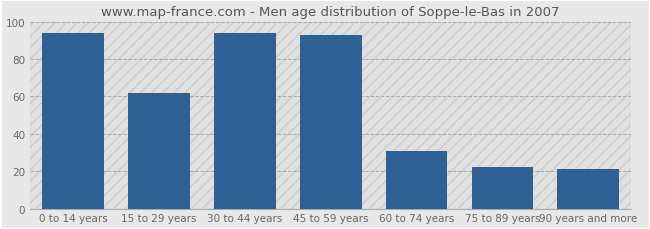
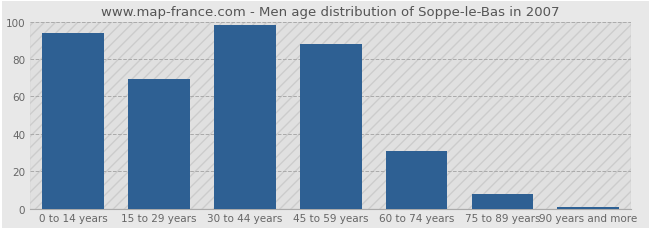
15 to 29 years: 62 -> 69
30 to 44 years: 94 -> 98
45 to 59 years: 93 -> 88
75 to 89 years: 22 -> 8
90 years and more: 21 -> 1
